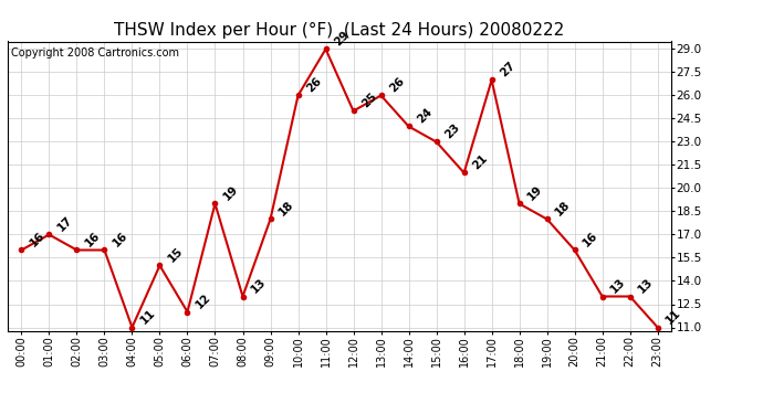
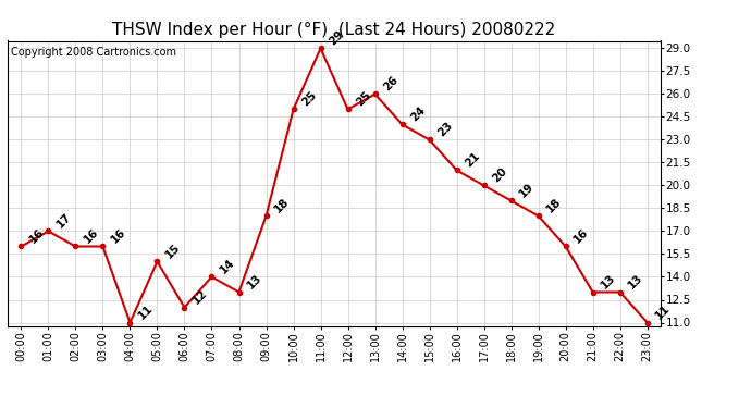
07:00: 19 -> 14
10:00: 26 -> 25
17:00: 27 -> 20
